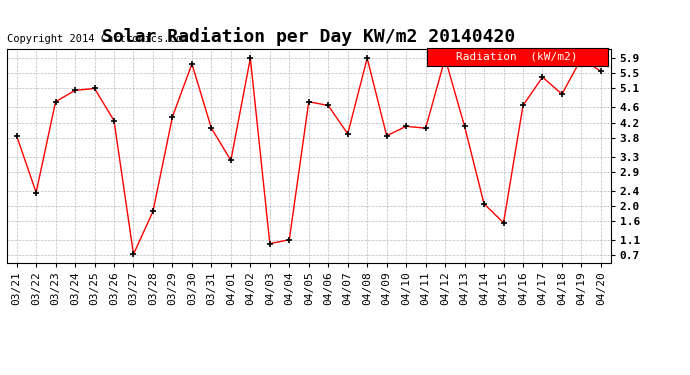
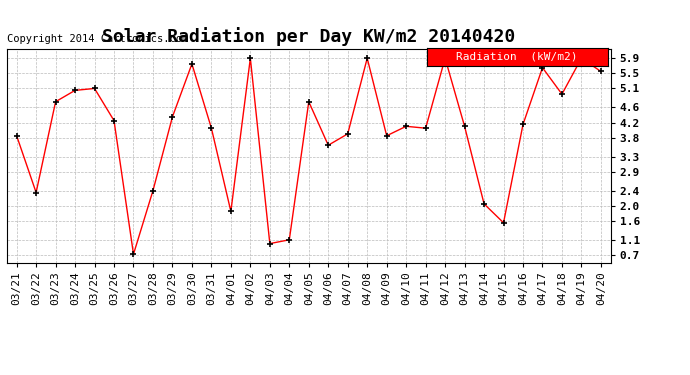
03/28: 1.85 -> 2.40
04/01: 3.20 -> 1.85
04/06: 4.65 -> 3.60
04/16: 4.65 -> 4.15
04/17: 5.40 -> 5.65
